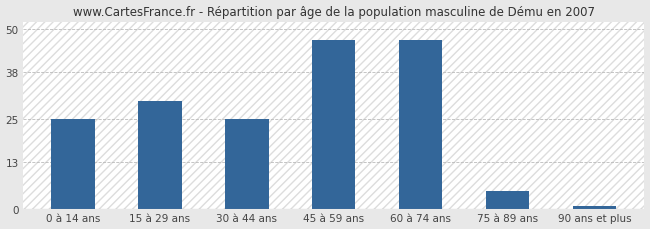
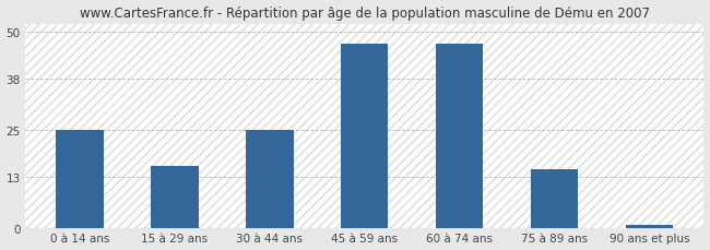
15 à 29 ans: 30 -> 16
75 à 89 ans: 5 -> 15
